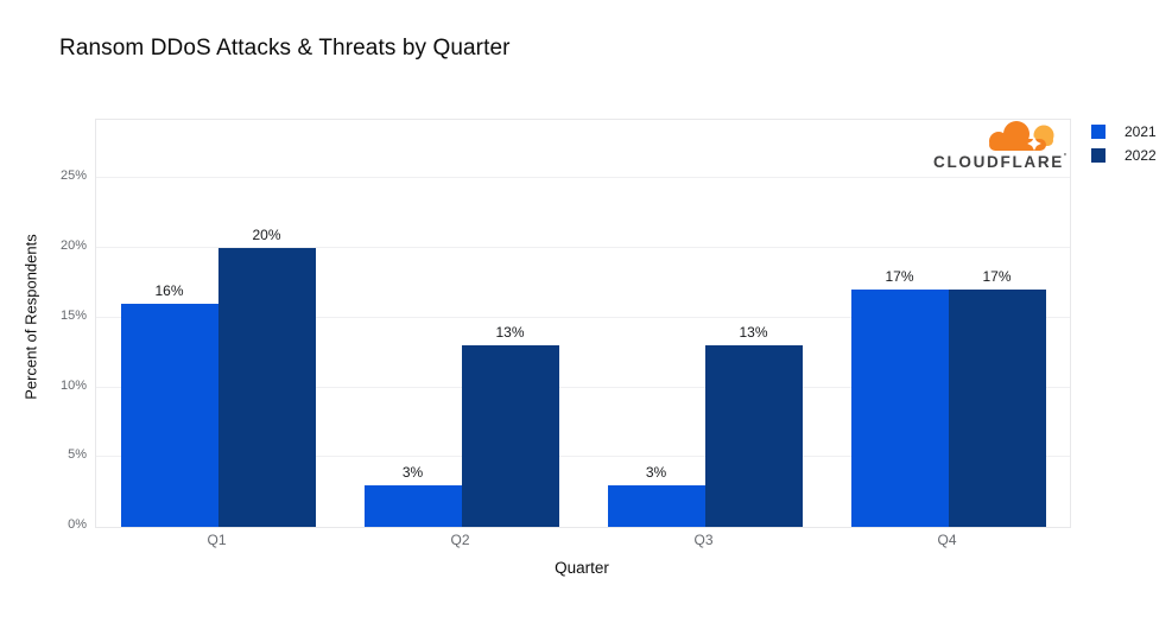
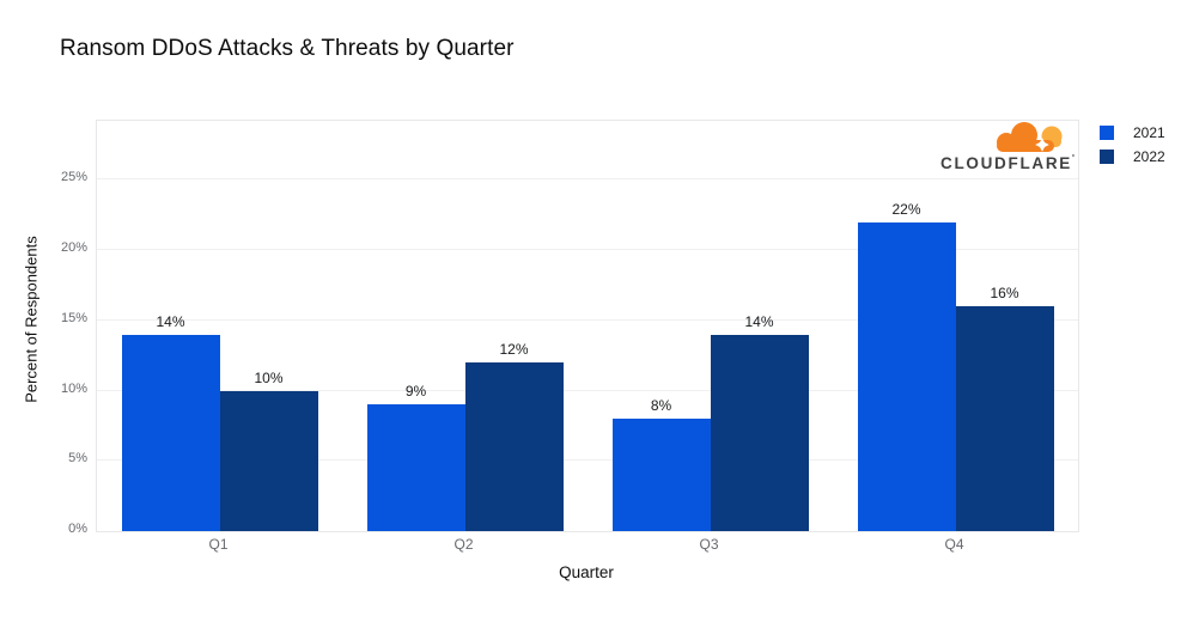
2021/Q1: 16% -> 14%
2022/Q1: 20% -> 10%
2021/Q2: 3% -> 9%
2022/Q2: 13% -> 12%
2021/Q3: 3% -> 8%
2022/Q3: 13% -> 14%
2021/Q4: 17% -> 22%
2022/Q4: 17% -> 16%
